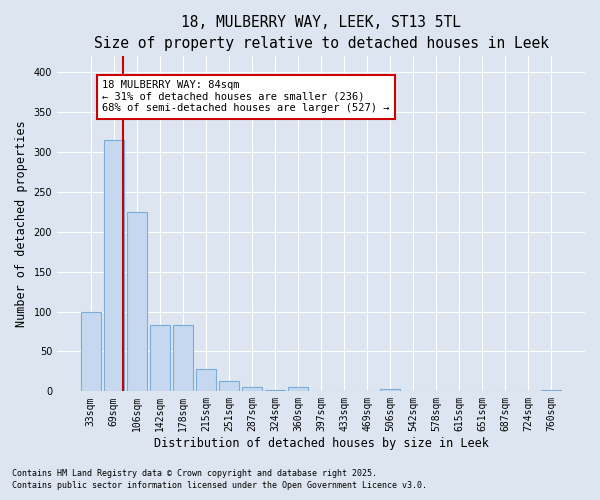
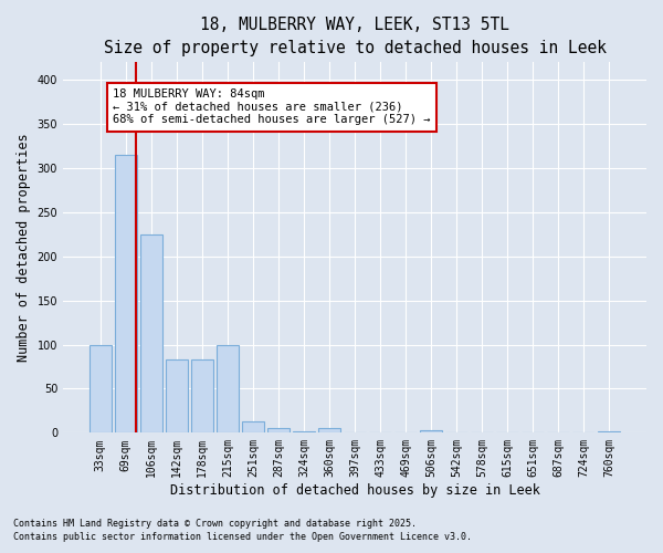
215sqm: 28 -> 100
